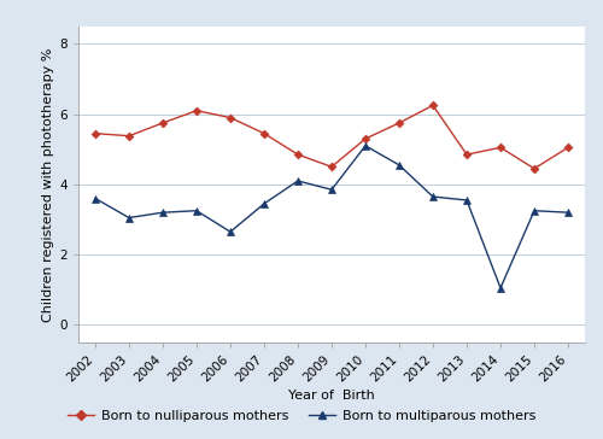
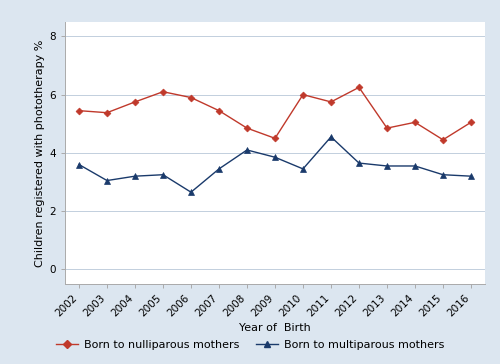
Born to nulliparous mothers/2010: 5.30 -> 6.00
Born to multiparous mothers/2010: 5.10 -> 3.45
Born to multiparous mothers/2014: 1.05 -> 3.55
